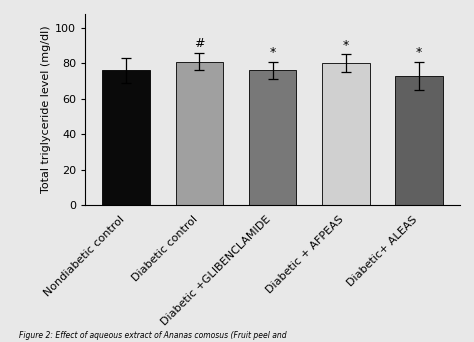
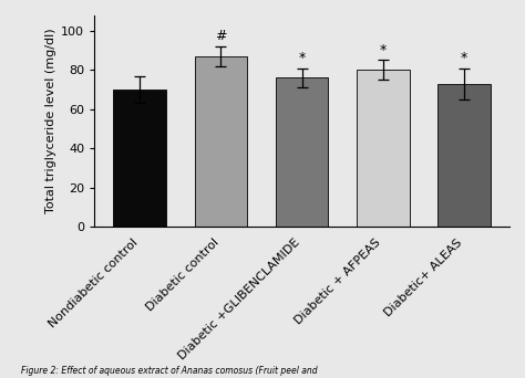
Nondiabetic control: 76 -> 70
Diabetic control: 81 -> 87
